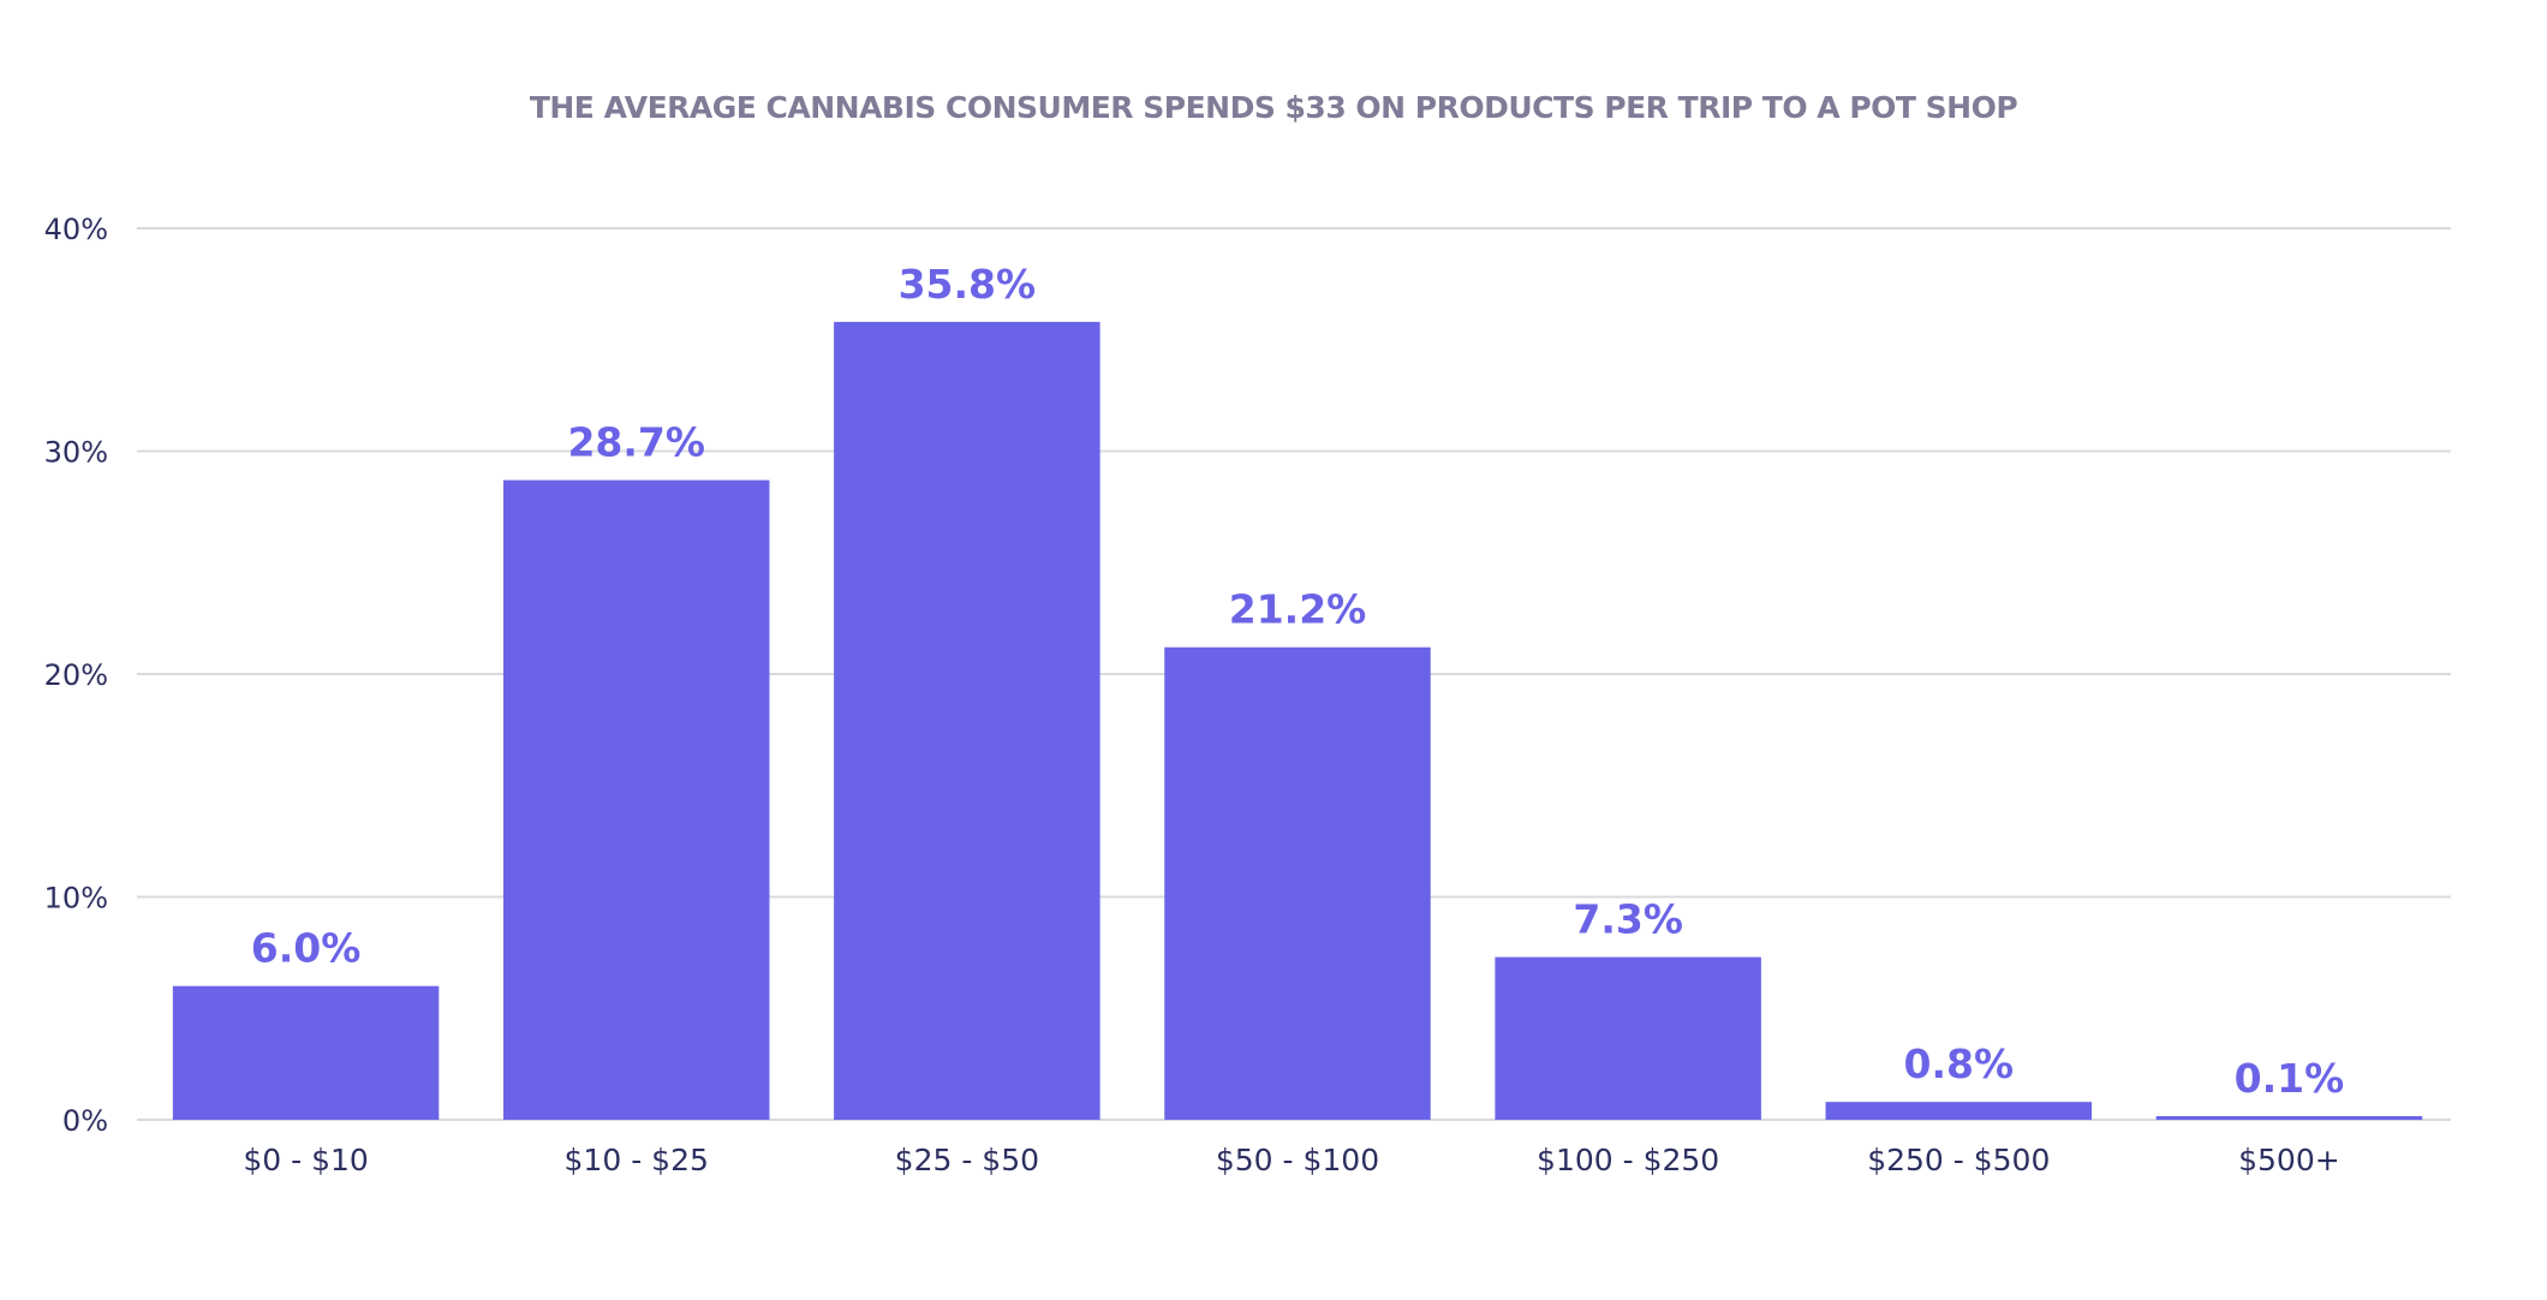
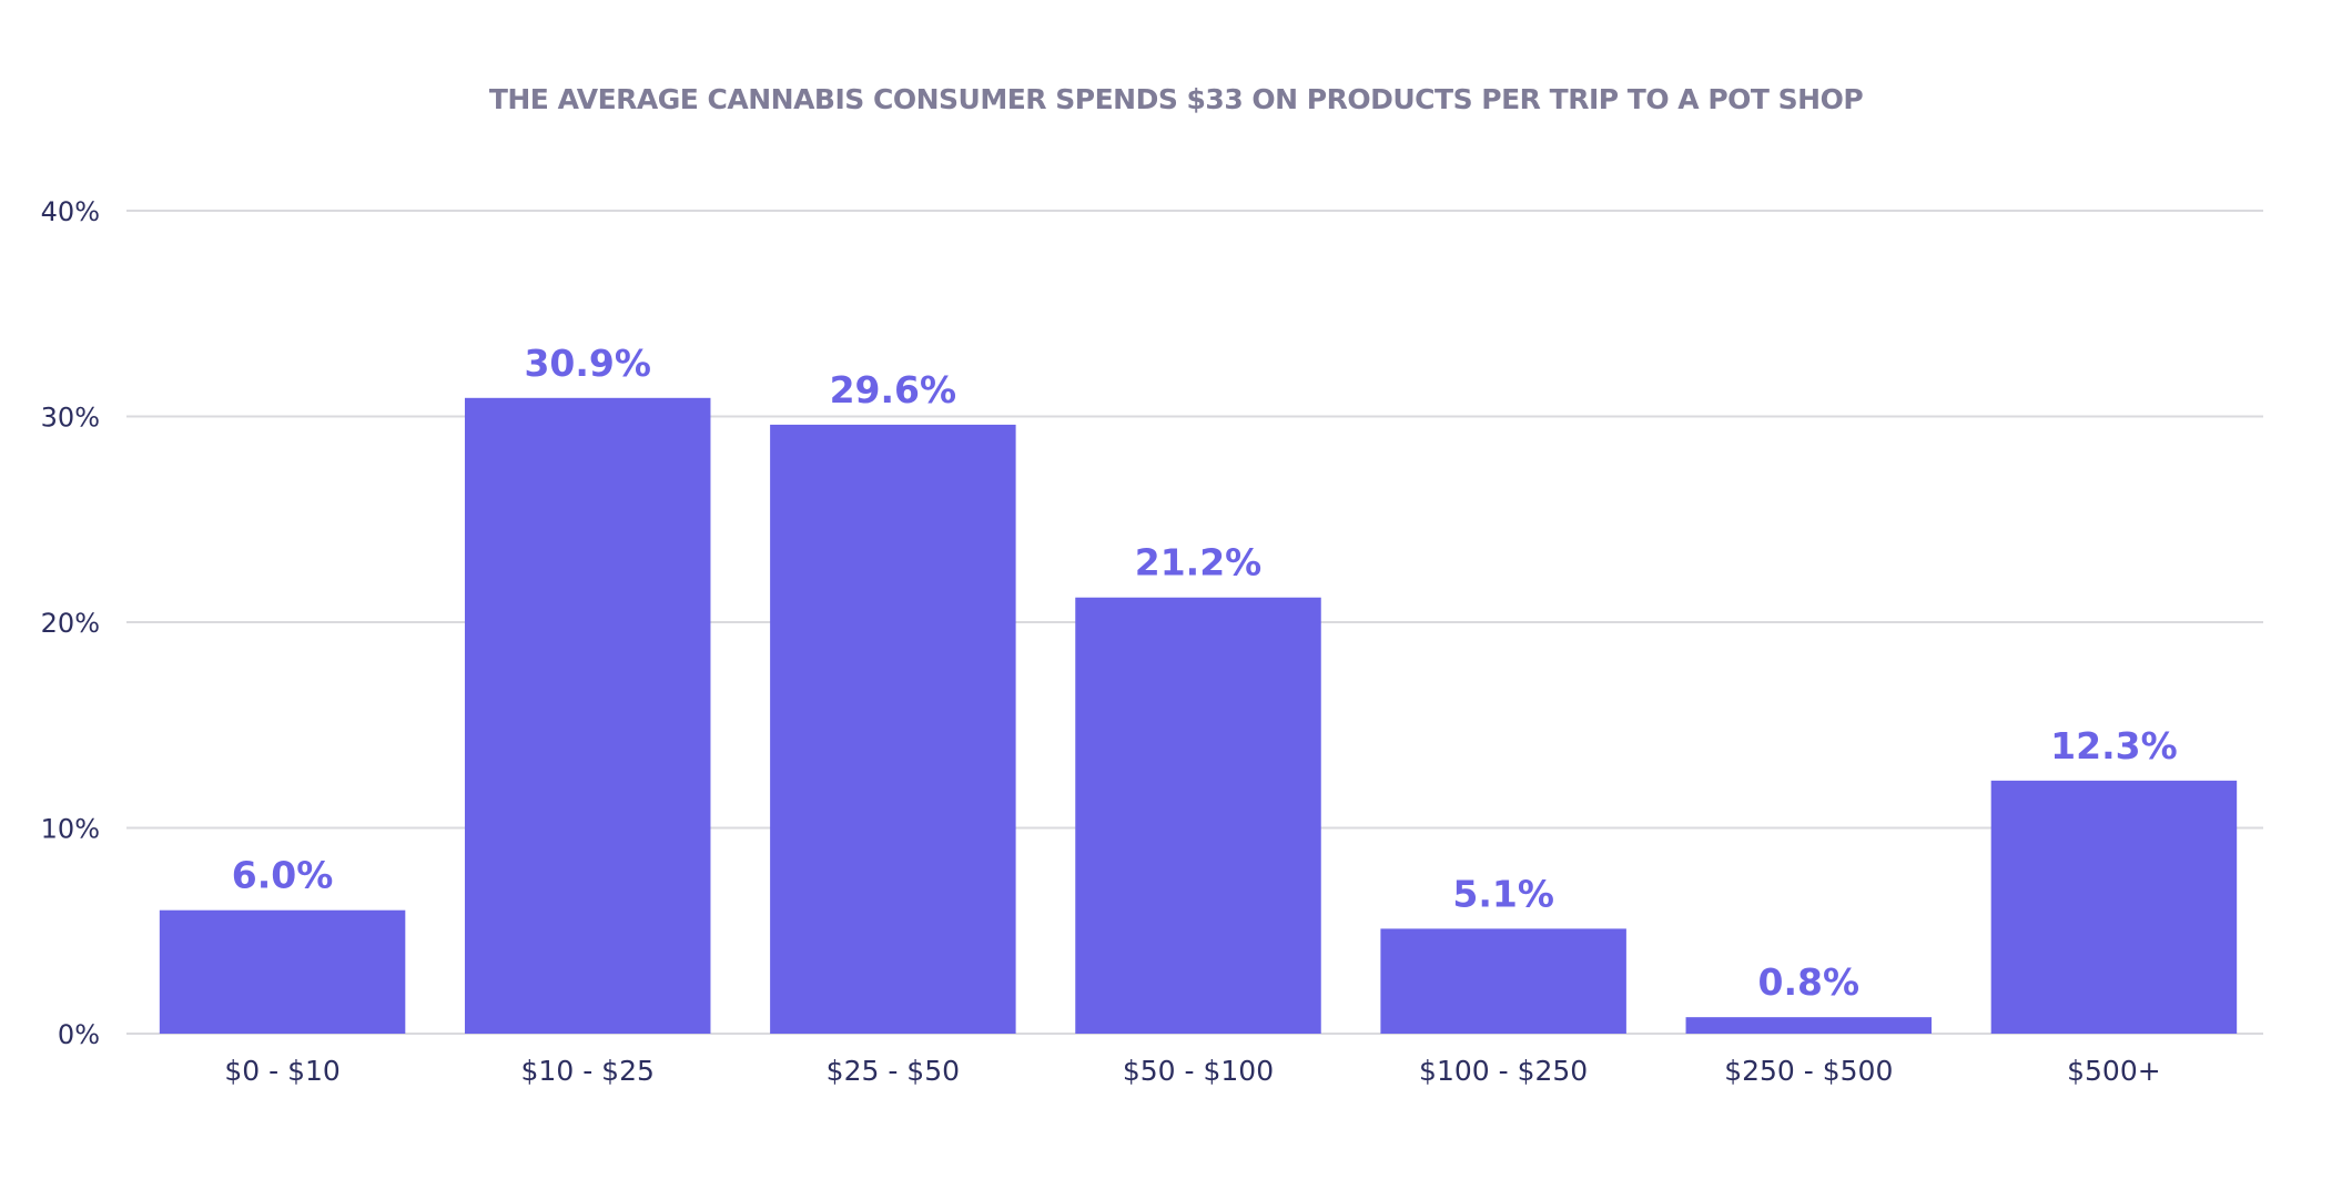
$10 - $25: 28.7% -> 30.9%
$25 - $50: 35.8% -> 29.6%
$100 - $250: 7.3% -> 5.1%
$500+: 0.1% -> 12.3%
